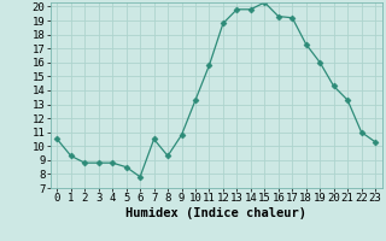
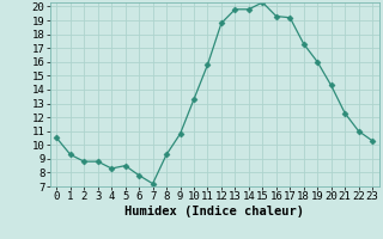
4: 8.8 -> 8.3
7: 10.5 -> 7.2
21: 13.3 -> 12.3
